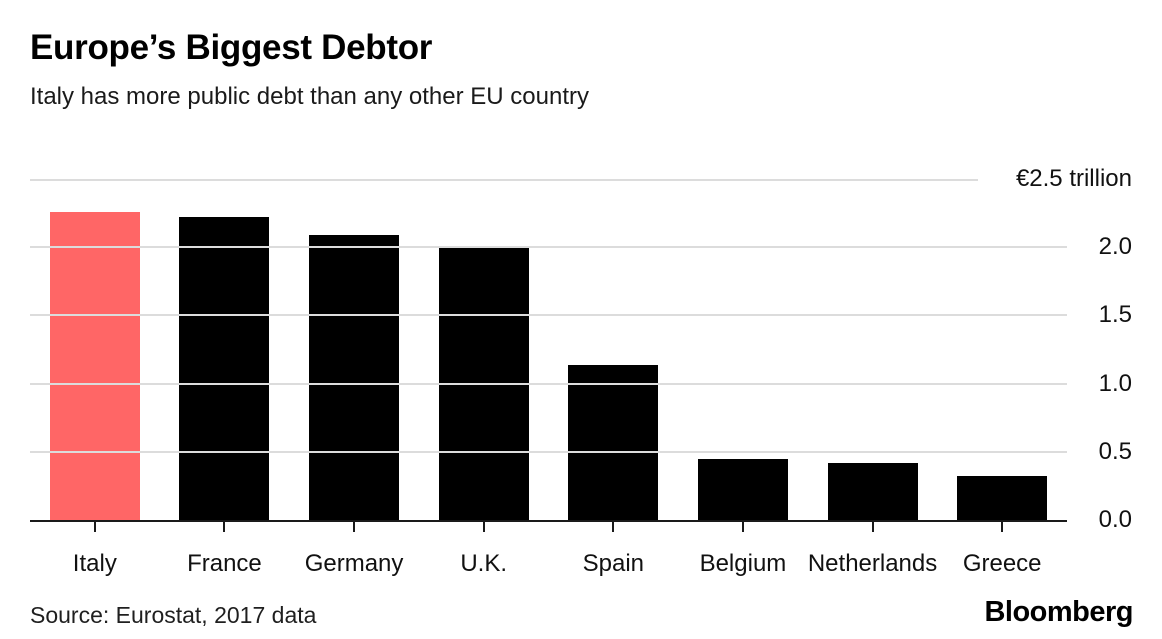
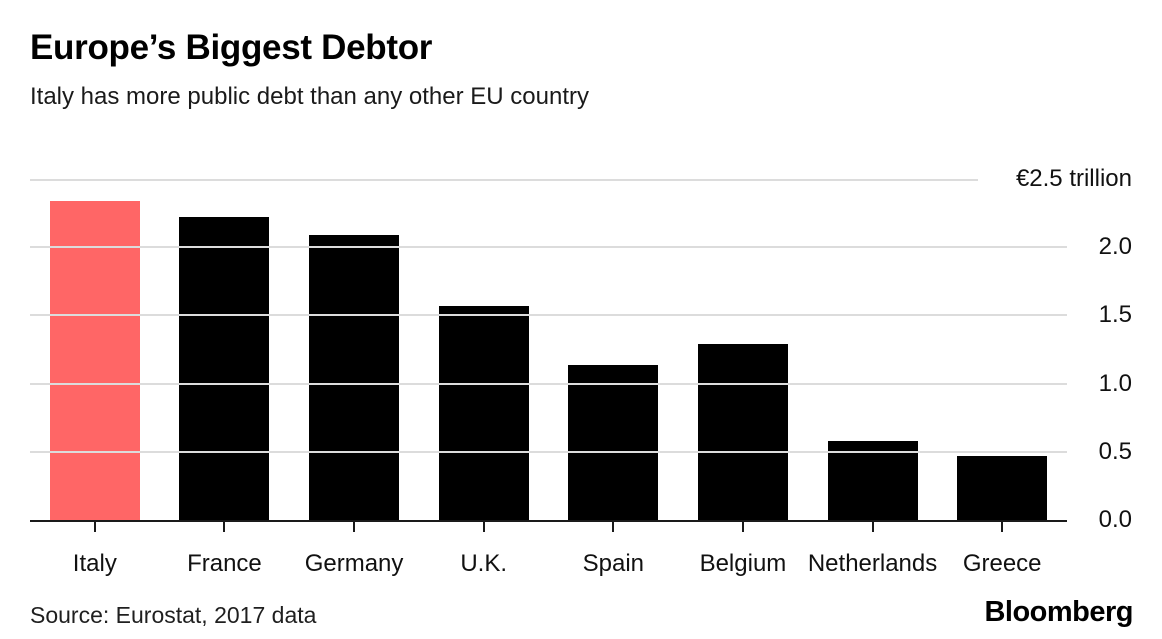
Italy: 2.26 -> 2.34
U.K.: 2.01 -> 1.57
Belgium: 0.45 -> 1.29
Netherlands: 0.42 -> 0.58
Greece: 0.32 -> 0.47
